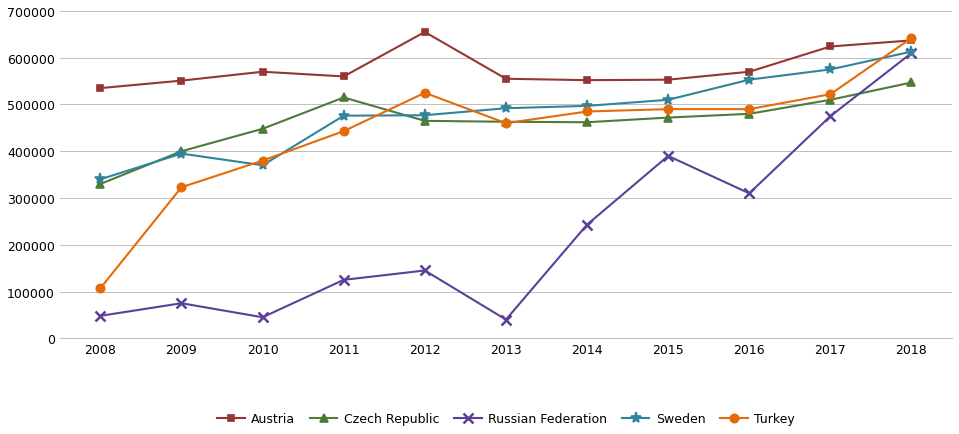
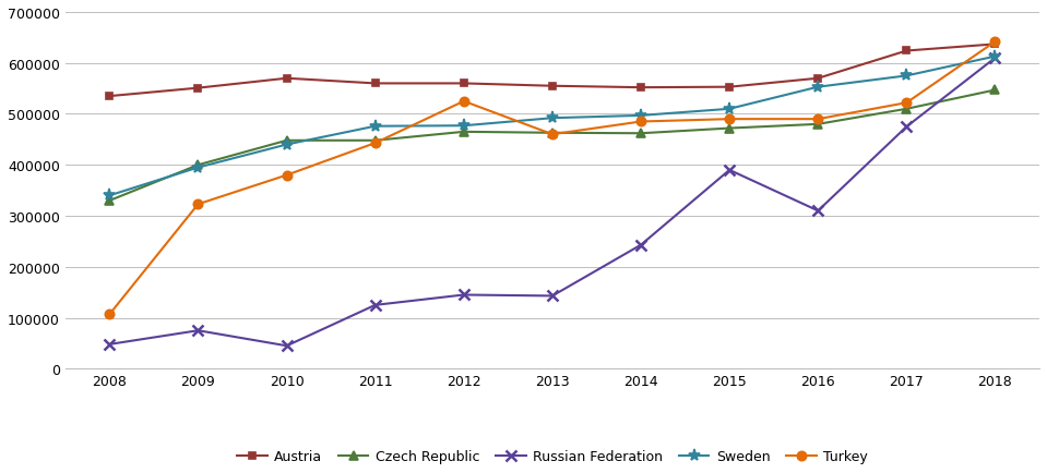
Sweden/2010: 370000 -> 440000
Czech Republic/2011: 515000 -> 448000
Austria/2012: 655000 -> 560000
Russian Federation/2013: 40000 -> 143000
